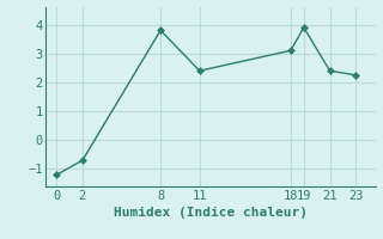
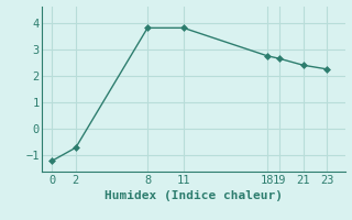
11: 2.40 -> 3.80
18: 3.10 -> 2.75
19: 3.90 -> 2.65
